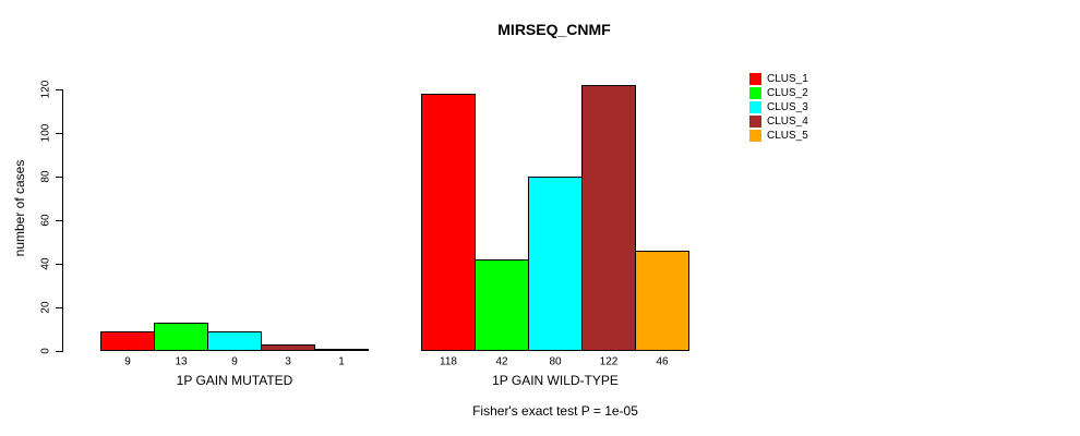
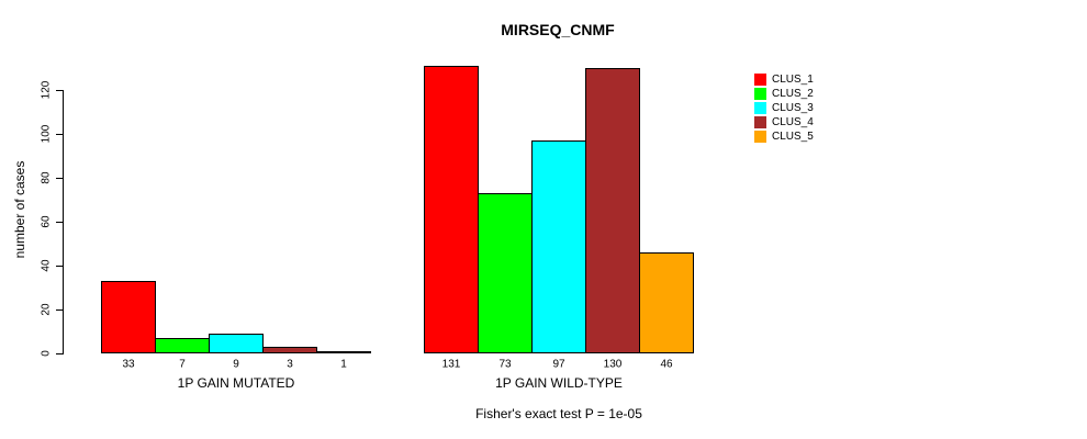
CLUS_1/1P GAIN MUTATED: 9 -> 33
CLUS_2/1P GAIN MUTATED: 13 -> 7
CLUS_1/1P GAIN WILD-TYPE: 118 -> 131
CLUS_2/1P GAIN WILD-TYPE: 42 -> 73
CLUS_3/1P GAIN WILD-TYPE: 80 -> 97
CLUS_4/1P GAIN WILD-TYPE: 122 -> 130
